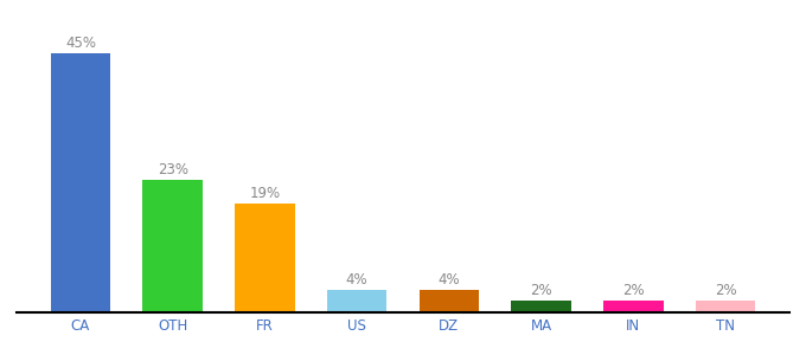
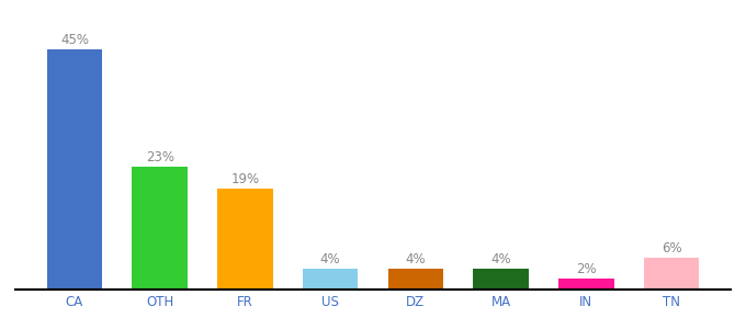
MA: 2% -> 4%
TN: 2% -> 6%
